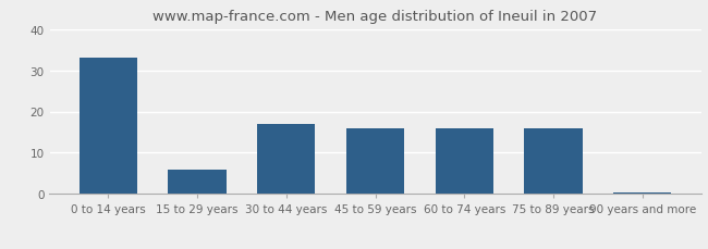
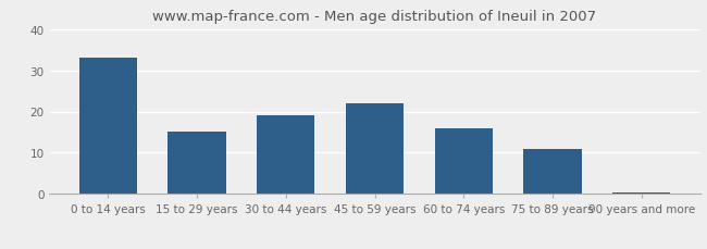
15 to 29 years: 6.0 -> 15.0
30 to 44 years: 17.0 -> 19.0
45 to 59 years: 16.0 -> 22.0
75 to 89 years: 16.0 -> 11.0
